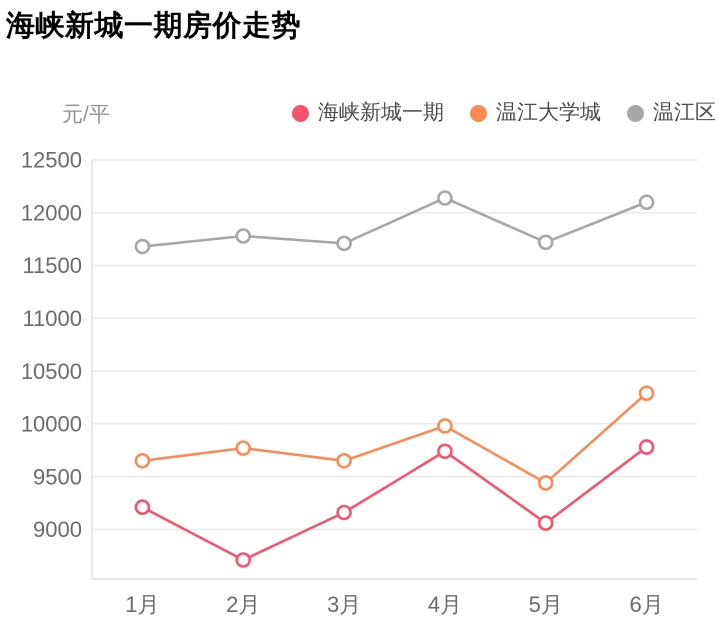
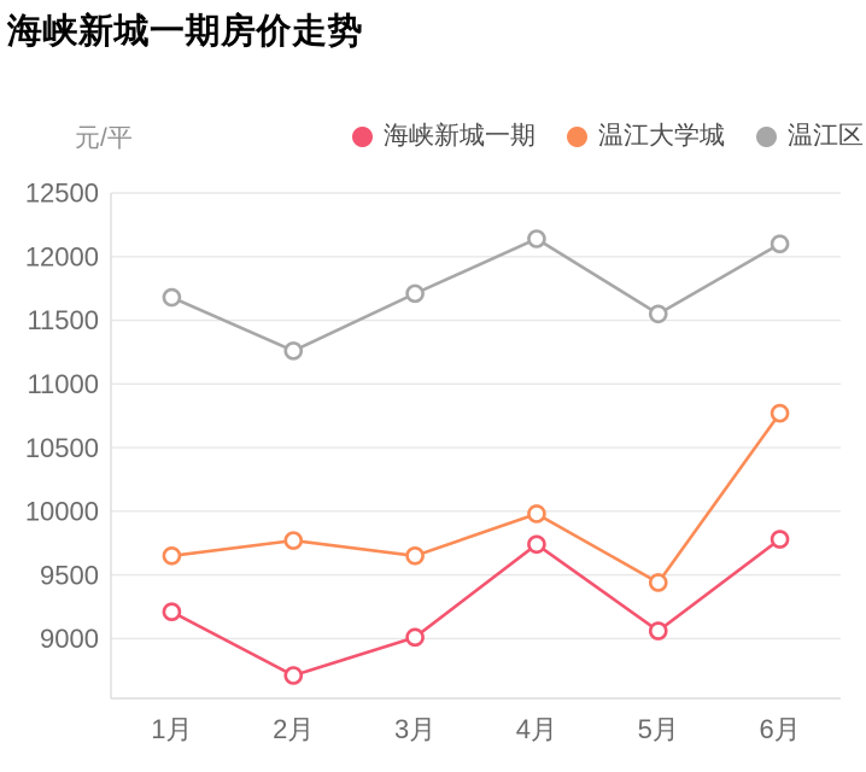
温江区/2月: 11780 -> 11260
海峡新城一期/3月: 9160 -> 9010
温江区/5月: 11720 -> 11550
温江大学城/6月: 10290 -> 10770
